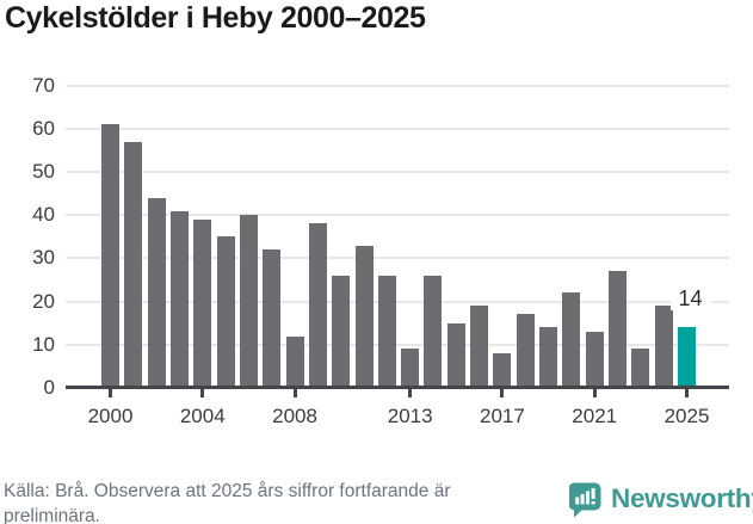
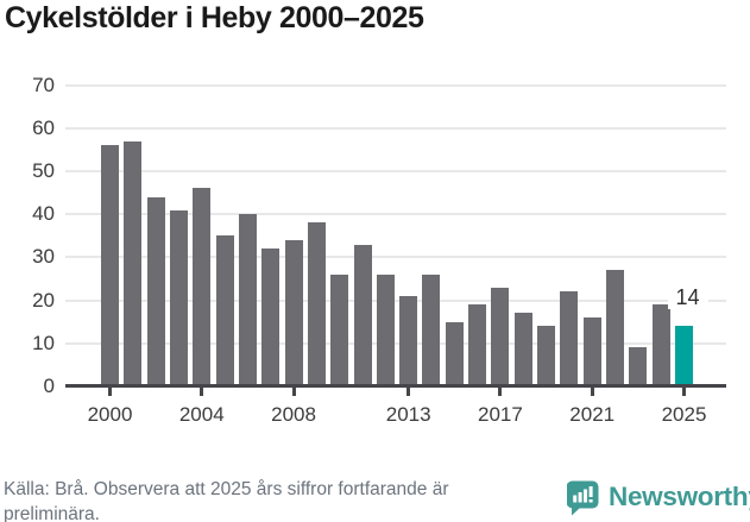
2000: 61 -> 56
2004: 39 -> 46
2008: 12 -> 34
2013: 9 -> 21
2017: 8 -> 23
2021: 13 -> 16
